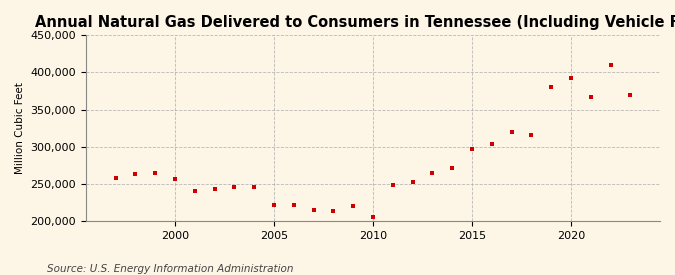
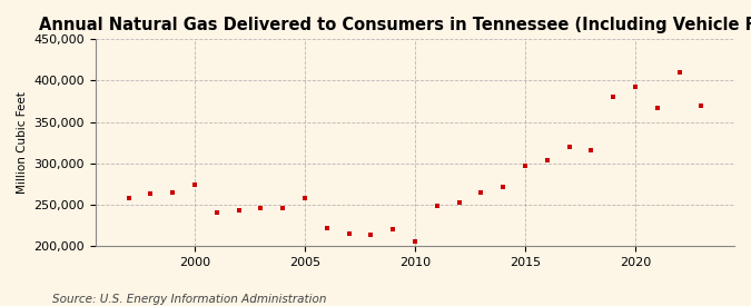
2000: 257,000 -> 274,000
2005: 222,000 -> 258,000
